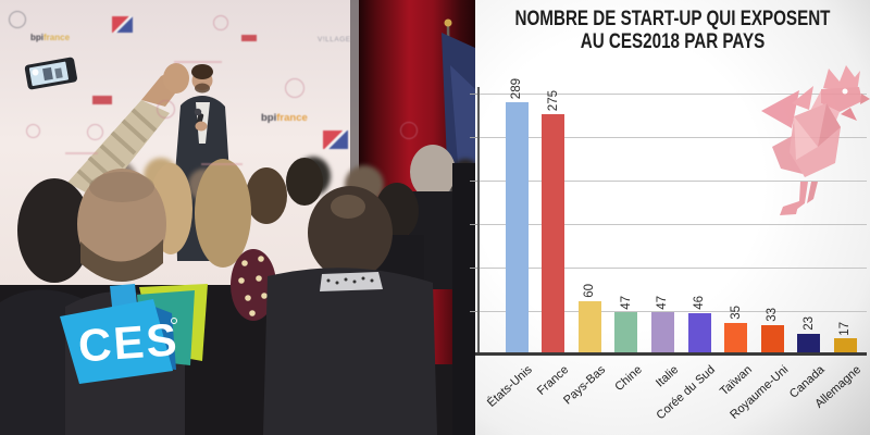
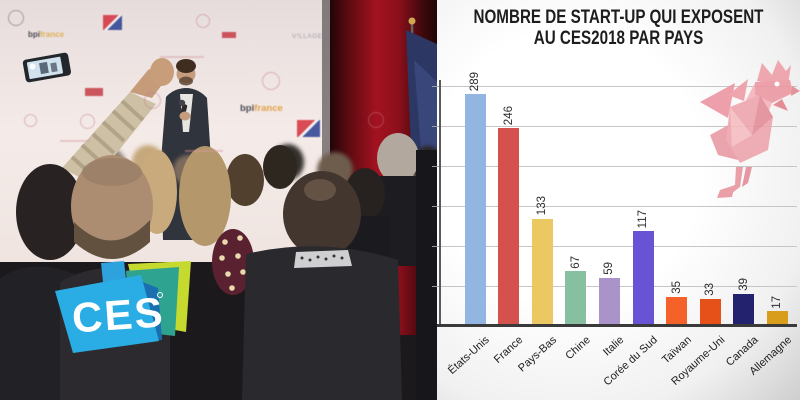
France: 275 -> 246
Pays-Bas: 60 -> 133
Chine: 47 -> 67
Italie: 47 -> 59
Corée du Sud: 46 -> 117
Canada: 23 -> 39
